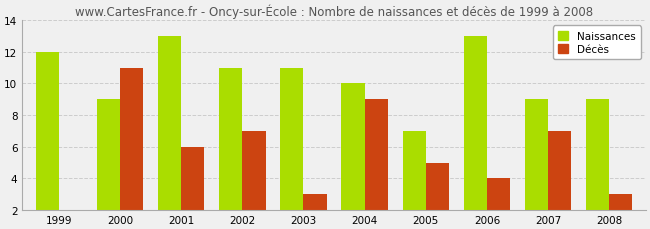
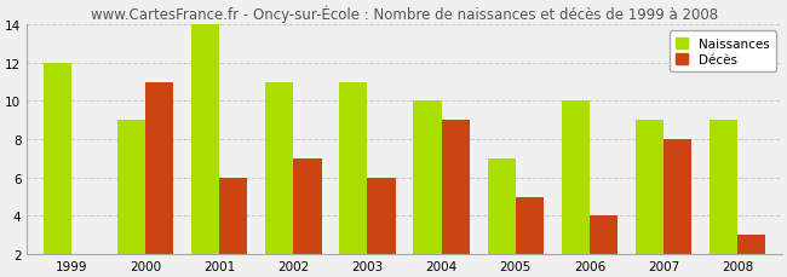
Naissances/2001: 13 -> 14
Décès/2003: 3 -> 6
Naissances/2006: 13 -> 10
Décès/2007: 7 -> 8
